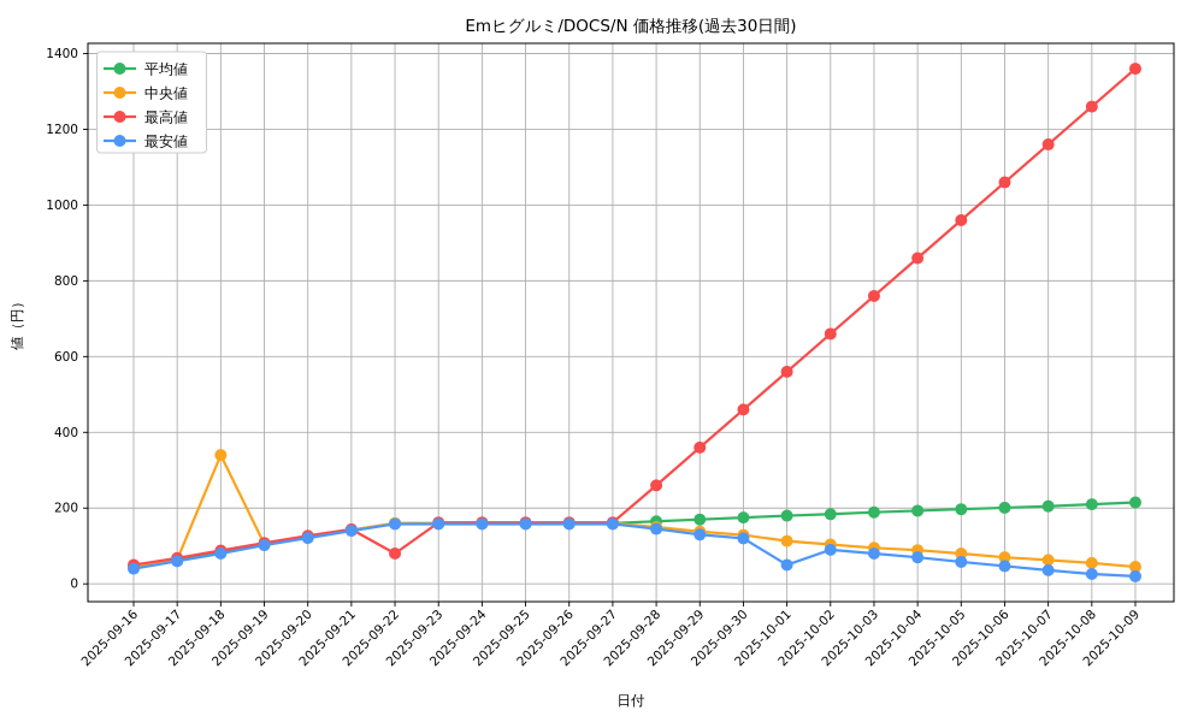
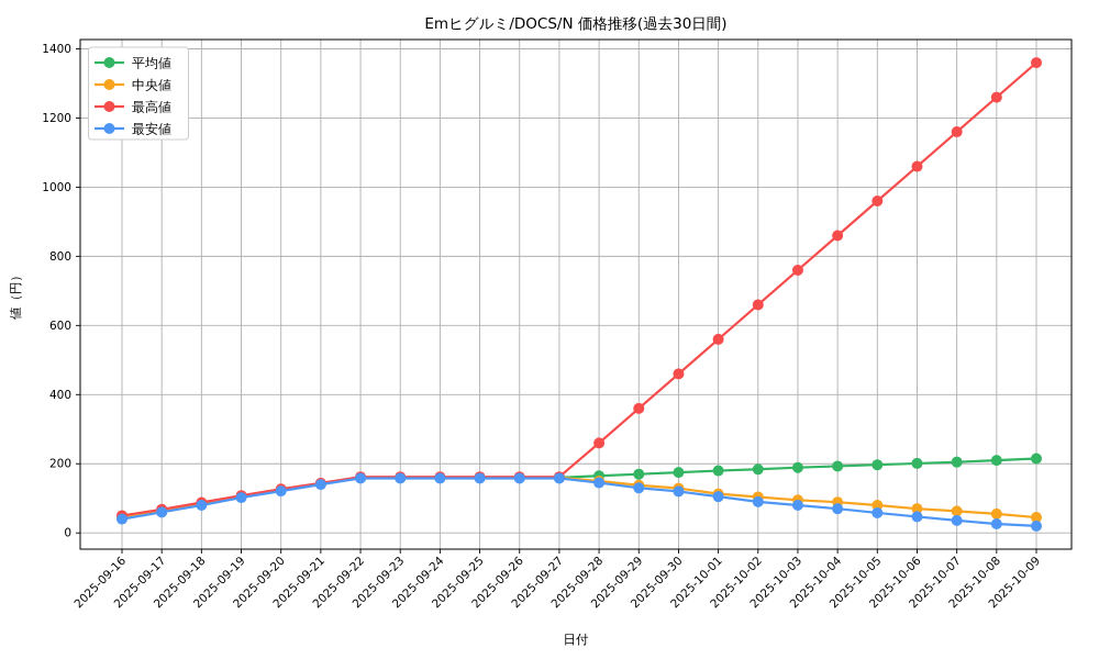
中央値/2025-09-18: 340 -> 80
最高値/2025-09-22: 80 -> 160
最安値/2025-10-01: 50 -> 100
